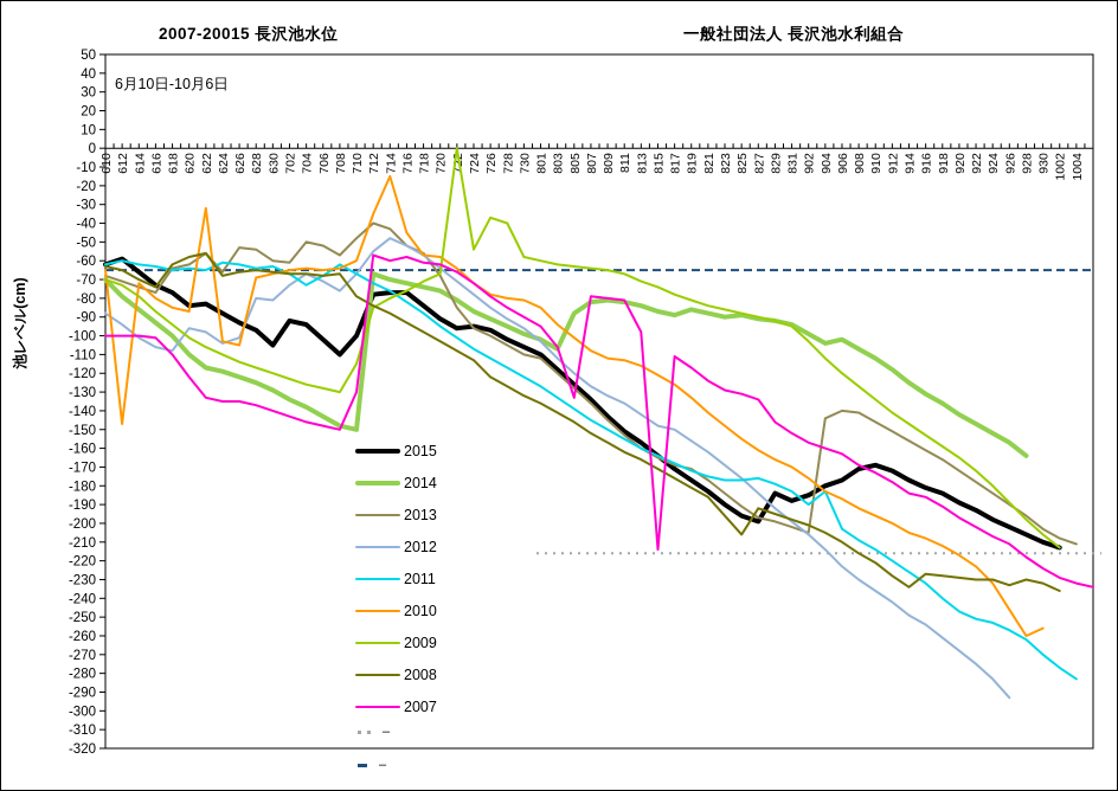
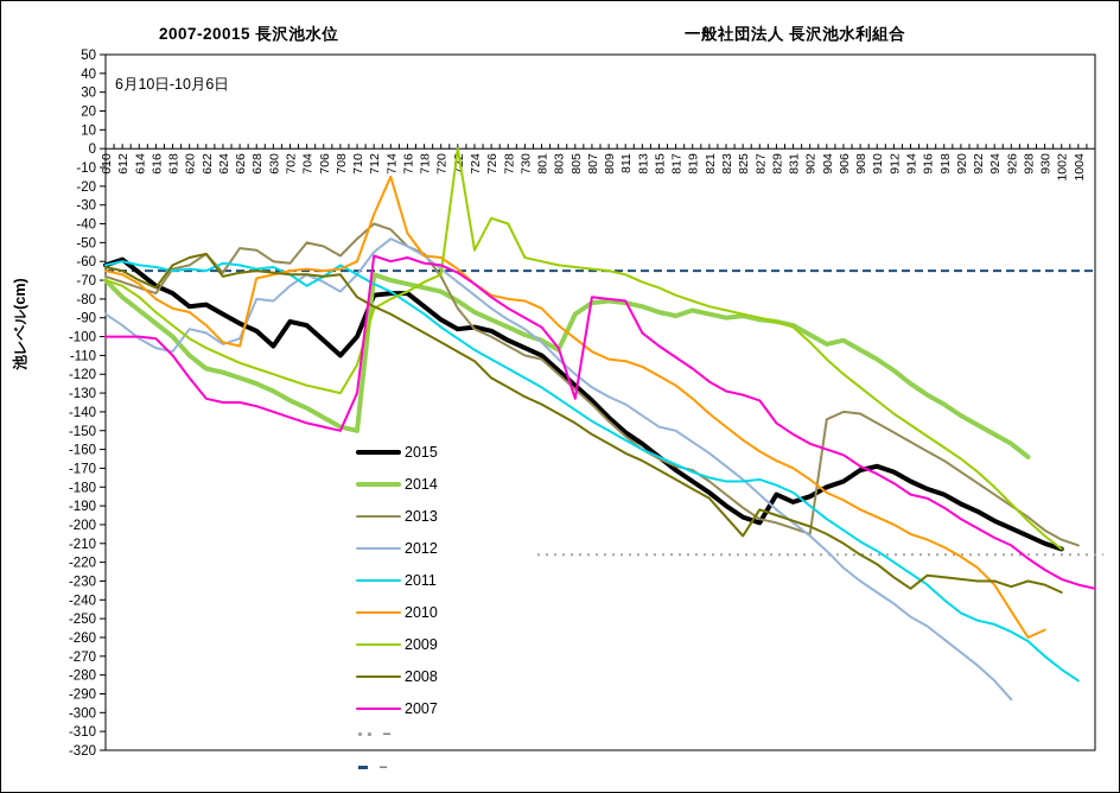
2010/612: -147 -> -67
2010/622: -32 -> -94
2007/815: -214 -> -105
2011/904: -183 -> -197
